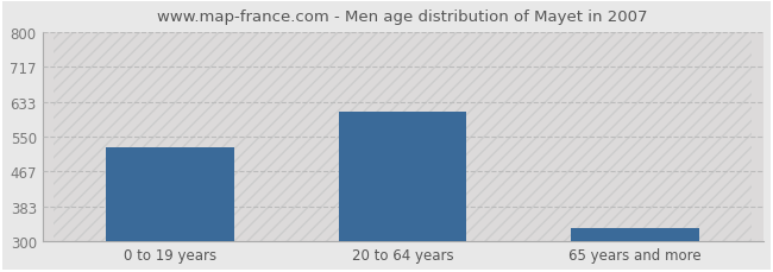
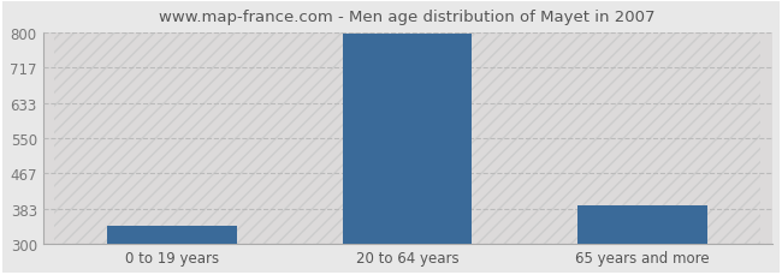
0 to 19 years: 525 -> 341
20 to 64 years: 610 -> 797
65 years and more: 330 -> 390
